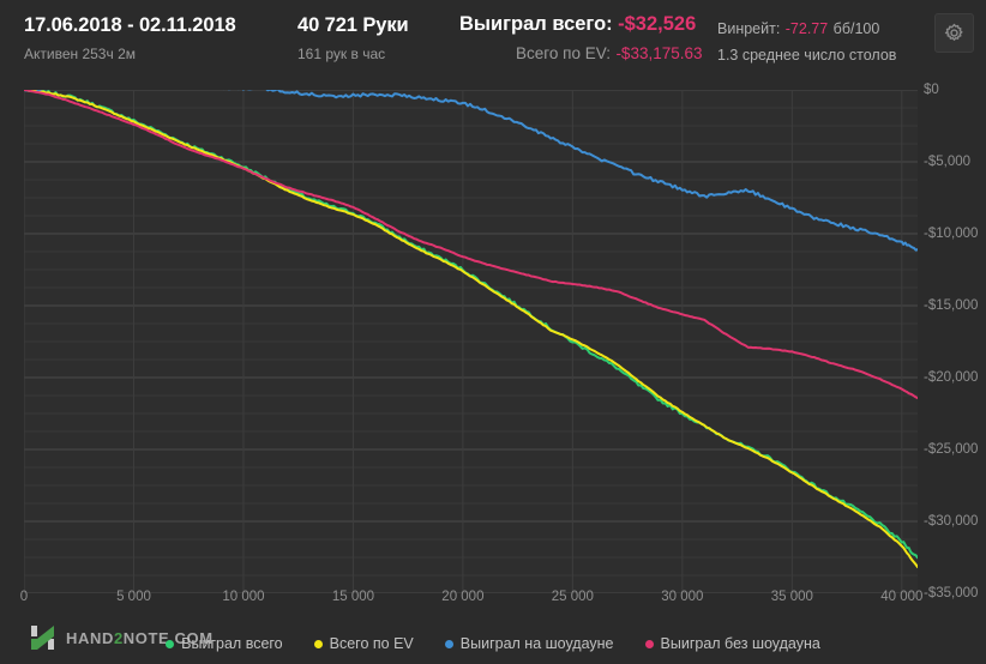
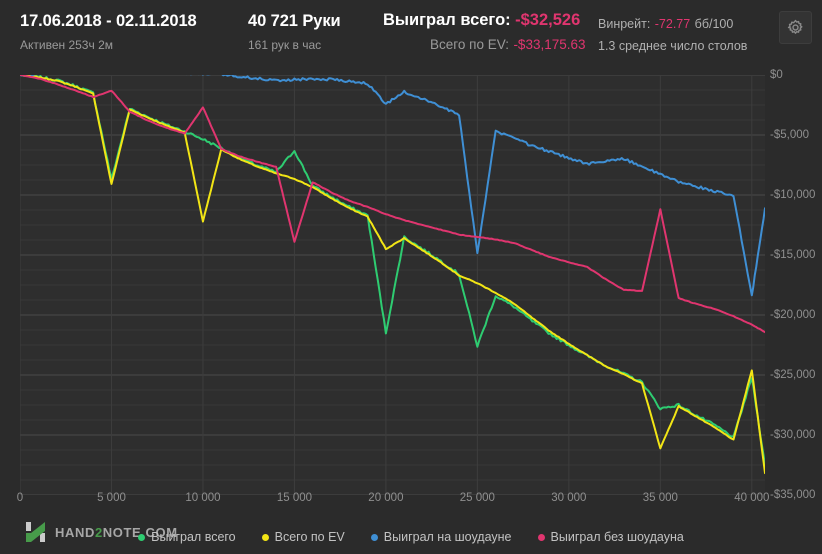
Выиграл всего/5000: -$2200 -> -$8700
Всего по EV/5000: -$2200 -> -$9100
Выиграл без шоудауна/5000: -$2400 -> -$1300
Всего по EV/10000: -$5400 -> -$12200
Выиграл без шоудауна/10000: -$5500 -> -$2700
Выиграл всего/15000: -$8600 -> -$6300
Выиграл без шоудауна/15000: -$8200 -> -$13900
Выиграл всего/20000: -$12500 -> -$21500
Всего по EV/20000: -$12600 -> -$14500
Выиграл на шоудауне/20000: -$900 -> -$2400
Выиграл всего/25000: -$17500 -> -$22600
Выиграл на шоудауне/25000: -$4000 -> -$14900
Выиграл всего/35000: -$26500 -> -$27800
Всего по EV/35000: -$26600 -> -$31100
Выиграл без шоудауна/35000: -$18200 -> -$11200
Выиграл всего/40000: -$31400 -> -$25200
Всего по EV/40000: -$31700 -> -$24600
Выиграл на шоудауне/40000: -$10600 -> -$18400
